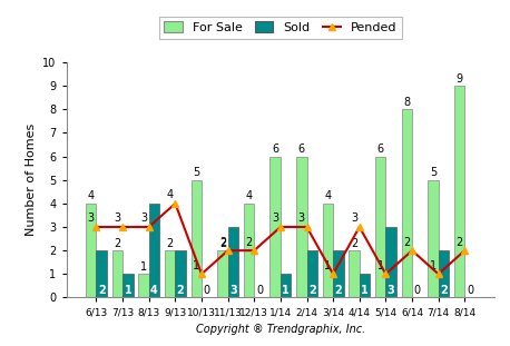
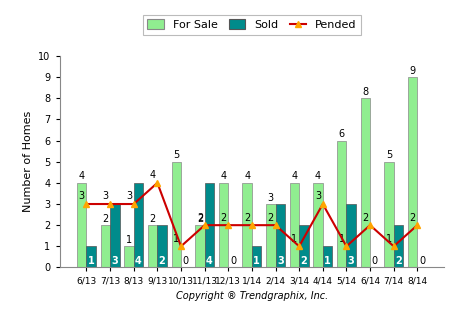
Sold/6/13: 2 -> 1
Sold/7/13: 1 -> 3
Sold/11/13: 3 -> 4
For Sale/1/14: 6 -> 4
Pended/1/14: 3 -> 2
For Sale/2/14: 6 -> 3
Pended/2/14: 3 -> 2
Sold/2/14: 2 -> 3
For Sale/4/14: 2 -> 4
